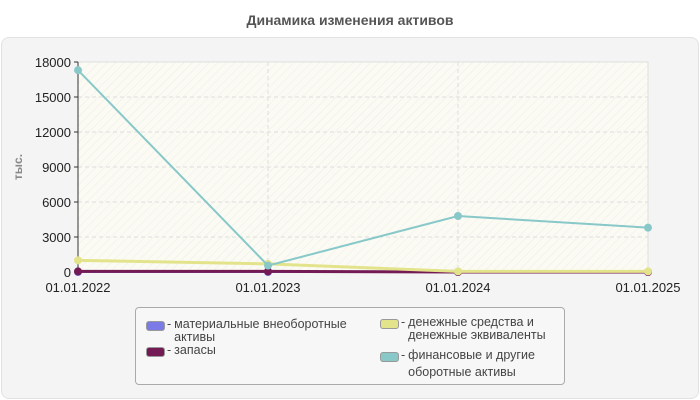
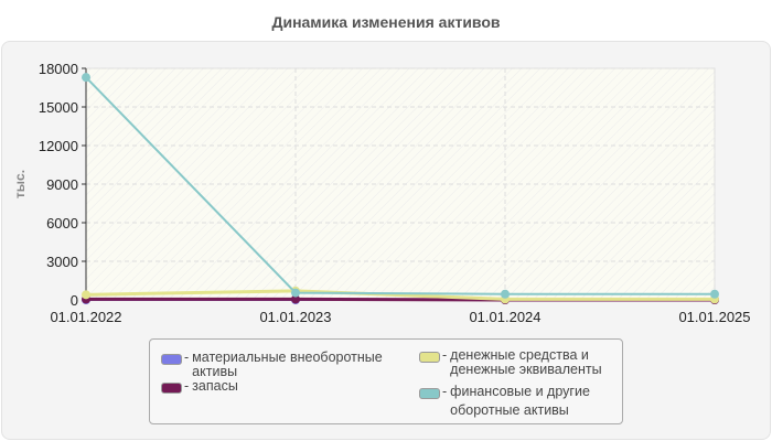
денежные средства и денежные эквиваленты/01.01.2022: 1000 -> 400
финансовые и другие оборотные активы/01.01.2024: 4800 -> 400
финансовые и другие оборотные активы/01.01.2025: 3800 -> 400
